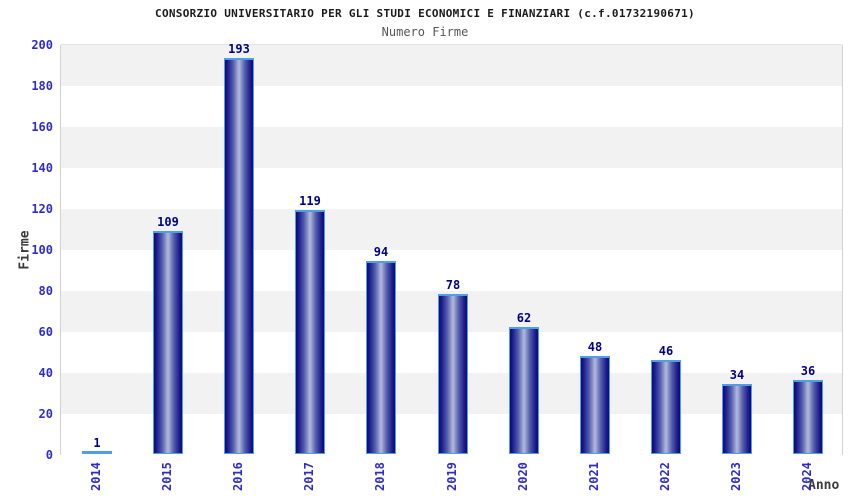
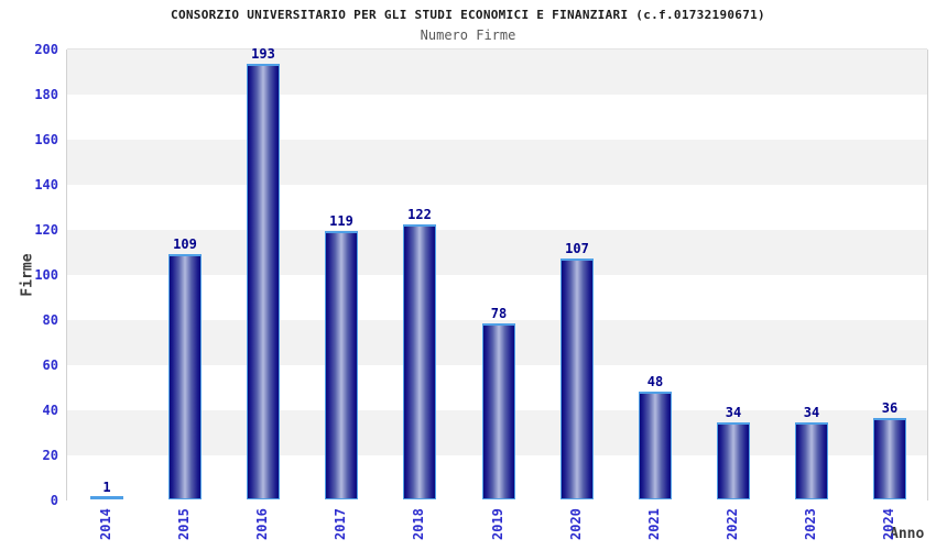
2018: 94 -> 122
2020: 62 -> 107
2022: 46 -> 34
